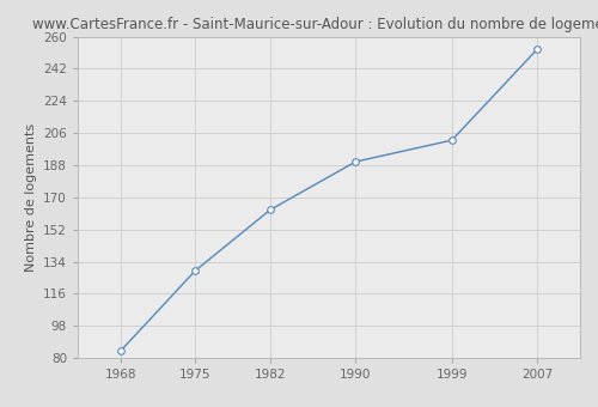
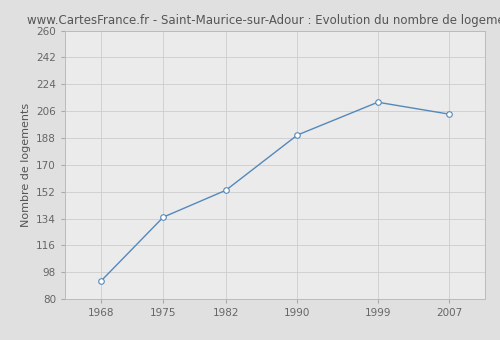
1968: 84 -> 92
1975: 129 -> 135
1982: 163 -> 153
1999: 202 -> 212
2007: 253 -> 204
